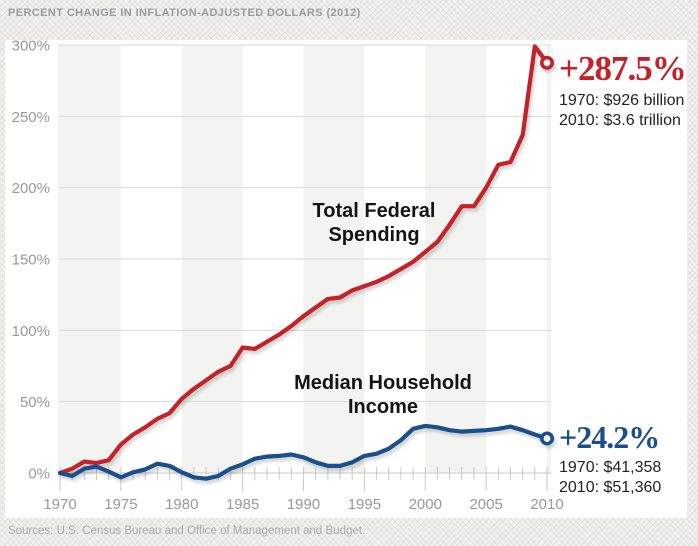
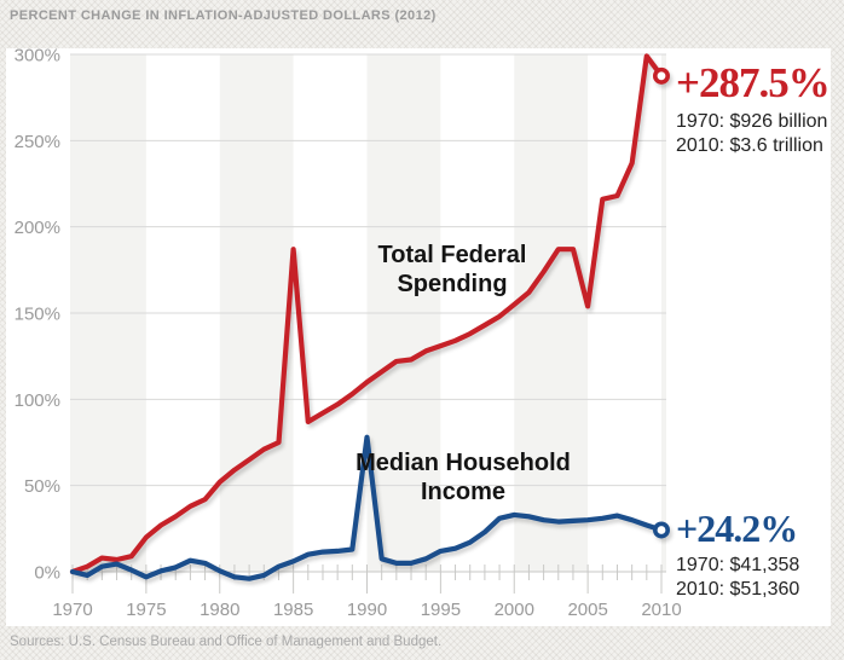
Total Federal Spending/1985: 88% -> 187%
Median Household Income/1990: 11% -> 78%
Total Federal Spending/2005: 200% -> 154%
